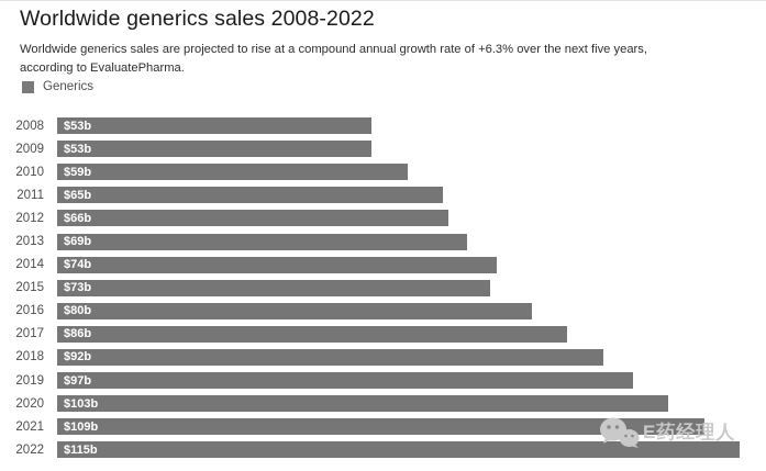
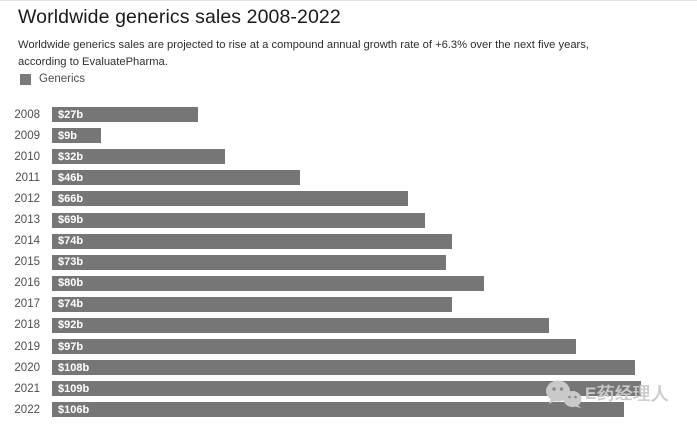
2008: $53b -> $27b
2009: $53b -> $9b
2010: $59b -> $32b
2011: $65b -> $46b
2017: $86b -> $74b
2020: $103b -> $108b
2022: $115b -> $106b
